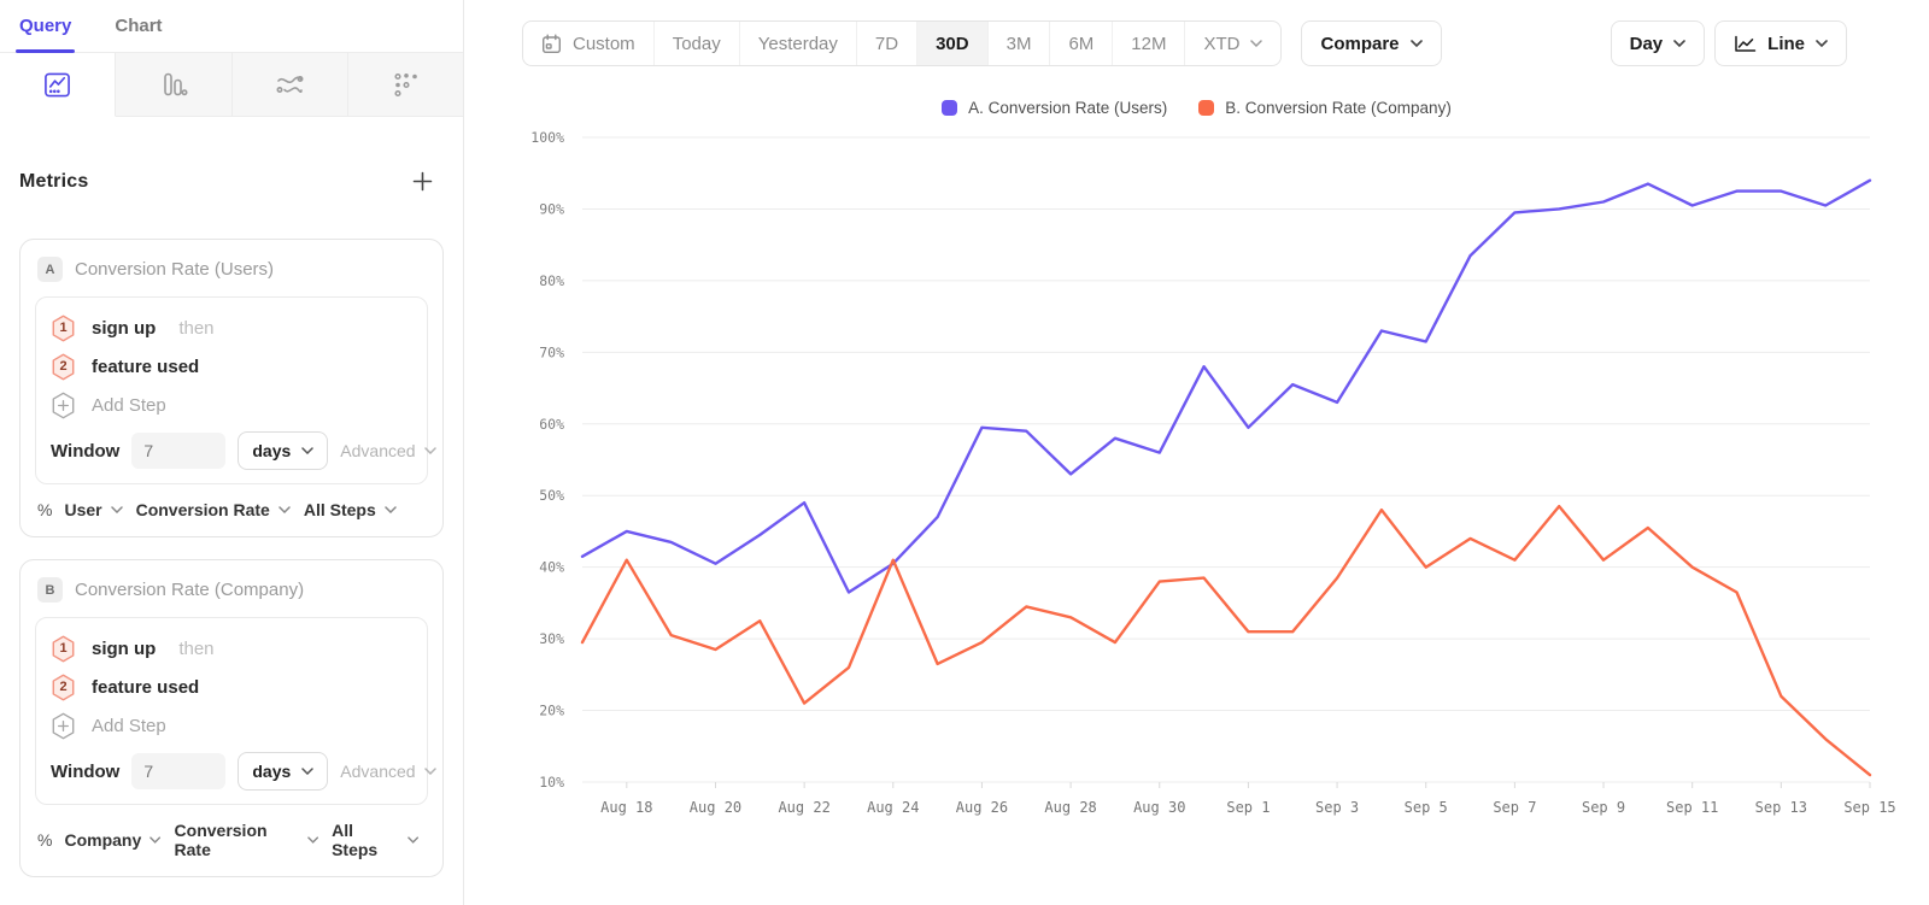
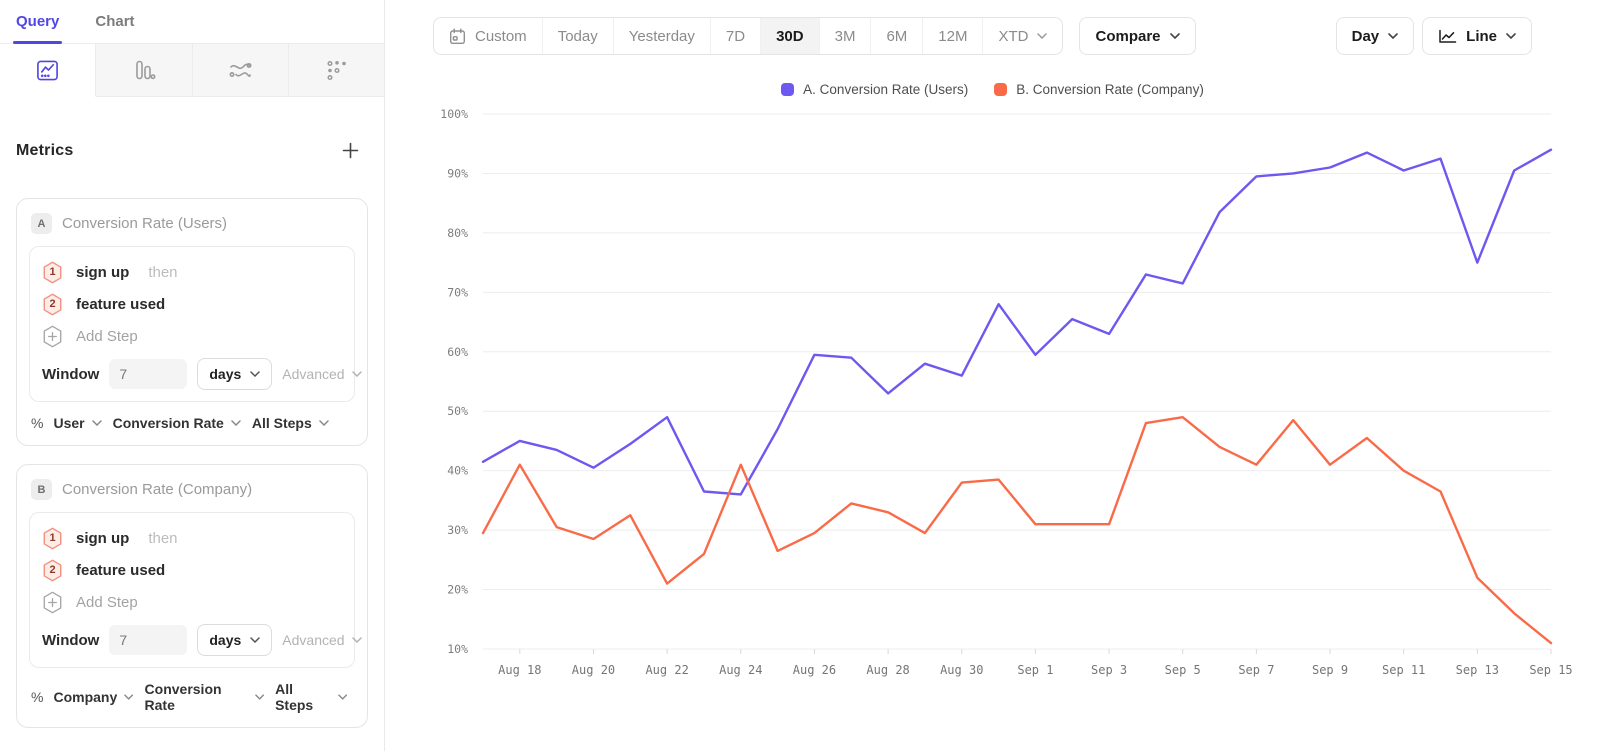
A. Conversion Rate (Users)/Aug 24: 40% -> 36%
B. Conversion Rate (Company)/Sep 3: 38% -> 31%
B. Conversion Rate (Company)/Sep 5: 40% -> 49%
A. Conversion Rate (Users)/Sep 13: 92% -> 75%
